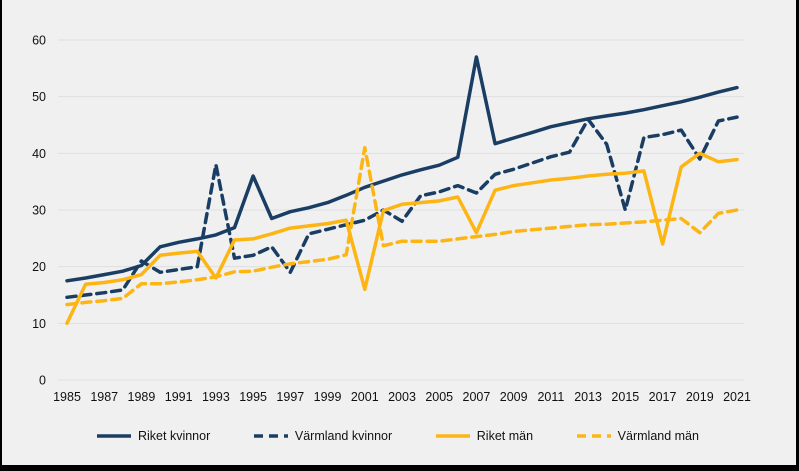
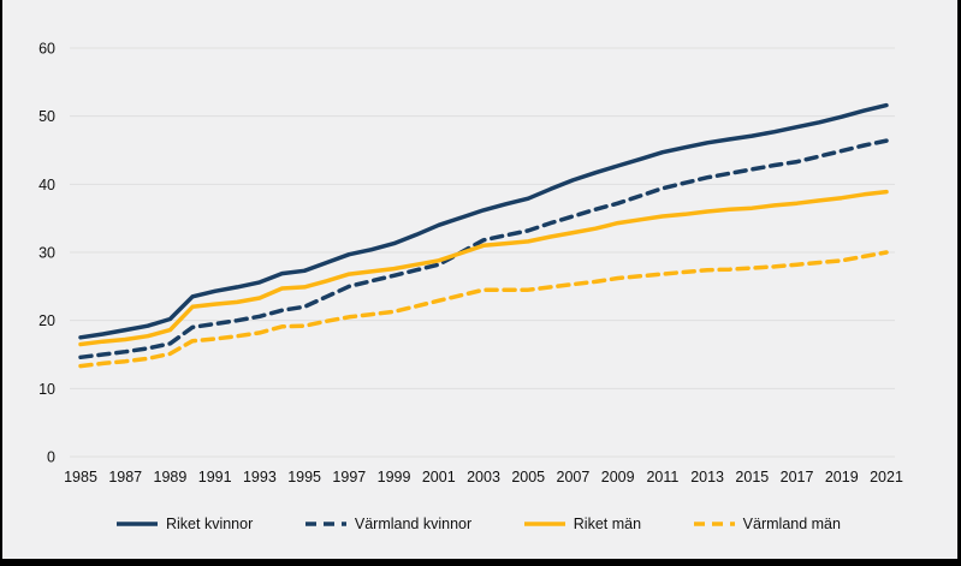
Riket män/1985: 10 -> 16
Värmland kvinnor/1989: 21 -> 17
Värmland män/1989: 17 -> 15
Värmland kvinnor/1993: 38 -> 21
Riket män/1993: 18 -> 23
Riket kvinnor/1995: 36 -> 27
Värmland kvinnor/1997: 19 -> 25
Riket män/2001: 16 -> 29
Värmland män/2001: 41 -> 23
Värmland kvinnor/2003: 28 -> 32
Riket kvinnor/2007: 57 -> 41
Värmland kvinnor/2007: 33 -> 35
Riket män/2007: 26 -> 33
Värmland kvinnor/2013: 46 -> 41
Värmland kvinnor/2015: 30 -> 42
Riket män/2017: 24 -> 37
Värmland kvinnor/2019: 39 -> 45
Riket män/2019: 40 -> 38
Värmland män/2019: 26 -> 29
